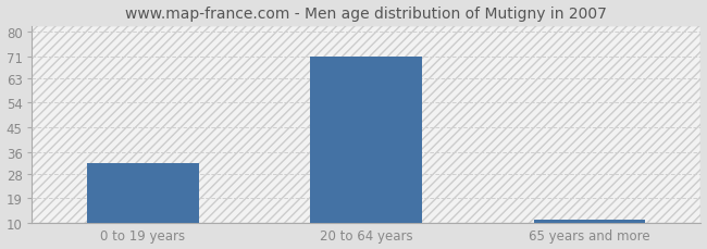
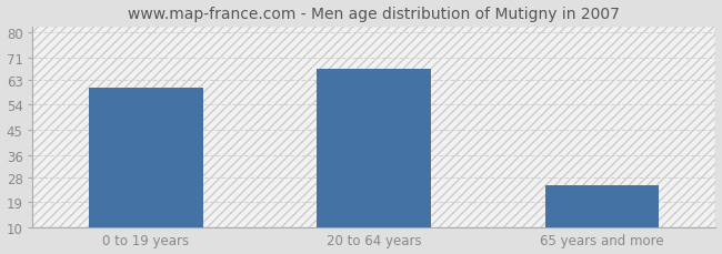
0 to 19 years: 32 -> 60
20 to 64 years: 71 -> 67
65 years and more: 11 -> 25
